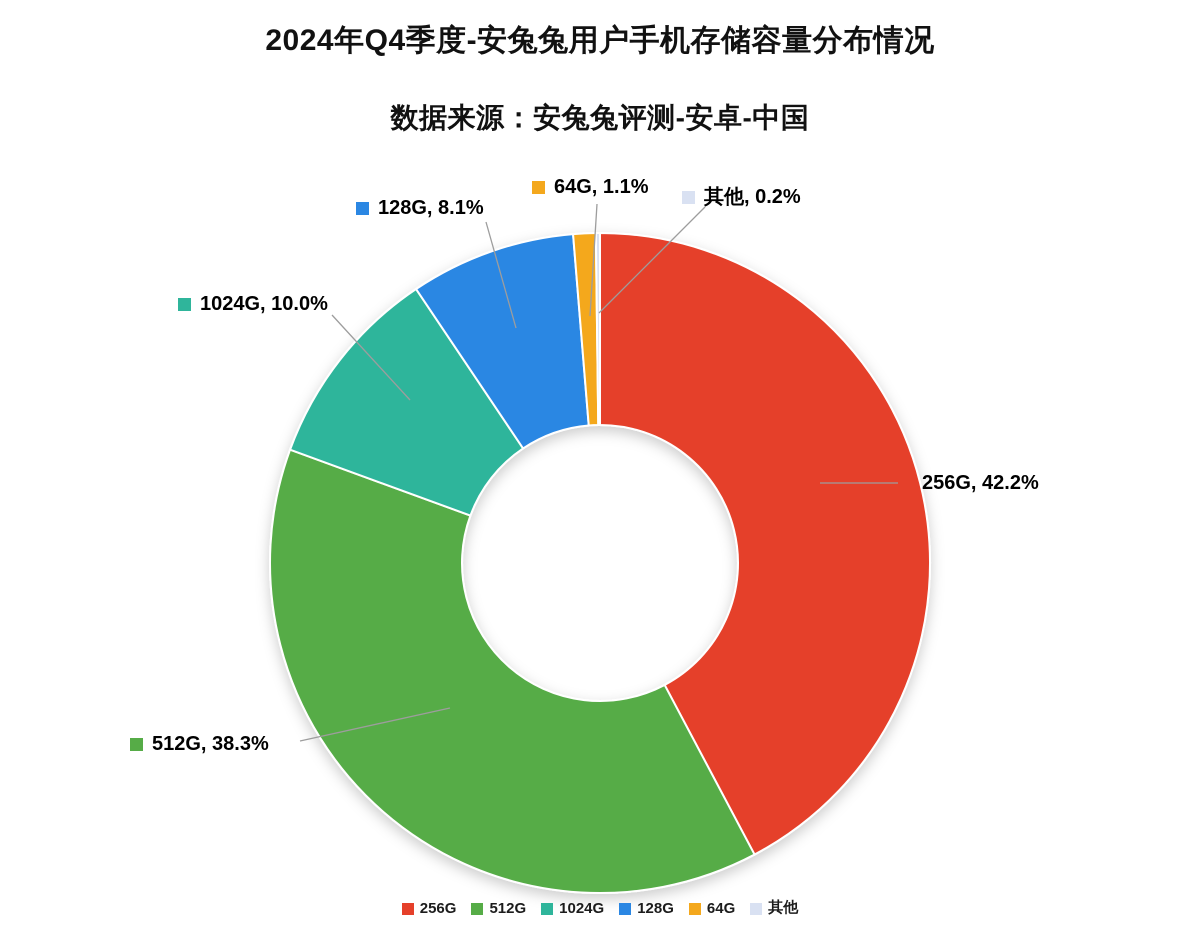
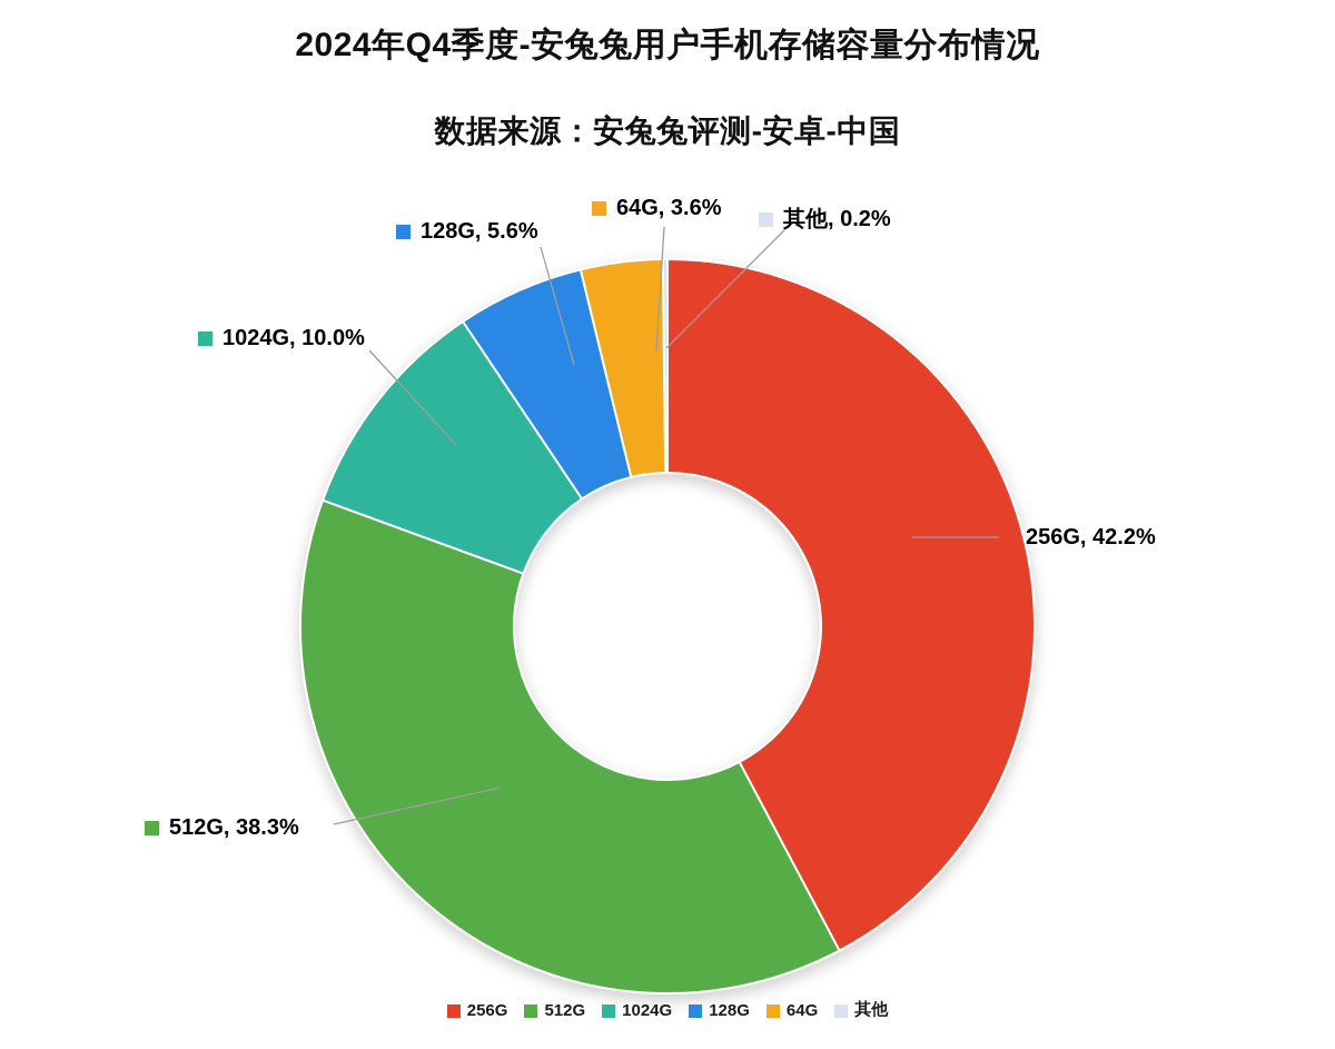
128G: 8.1% -> 5.6%
64G: 1.1% -> 3.6%
